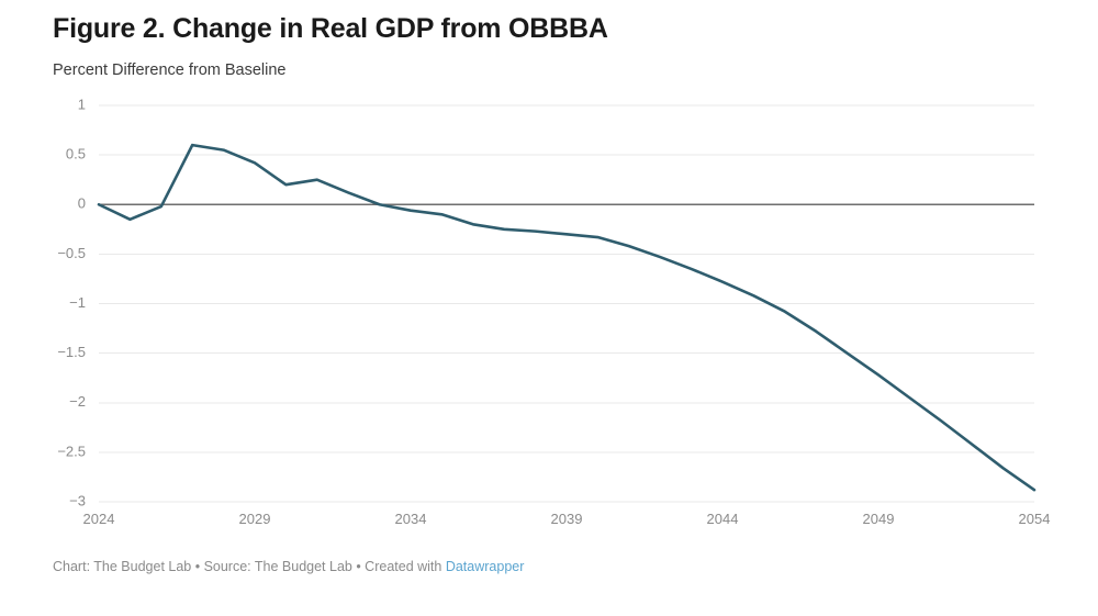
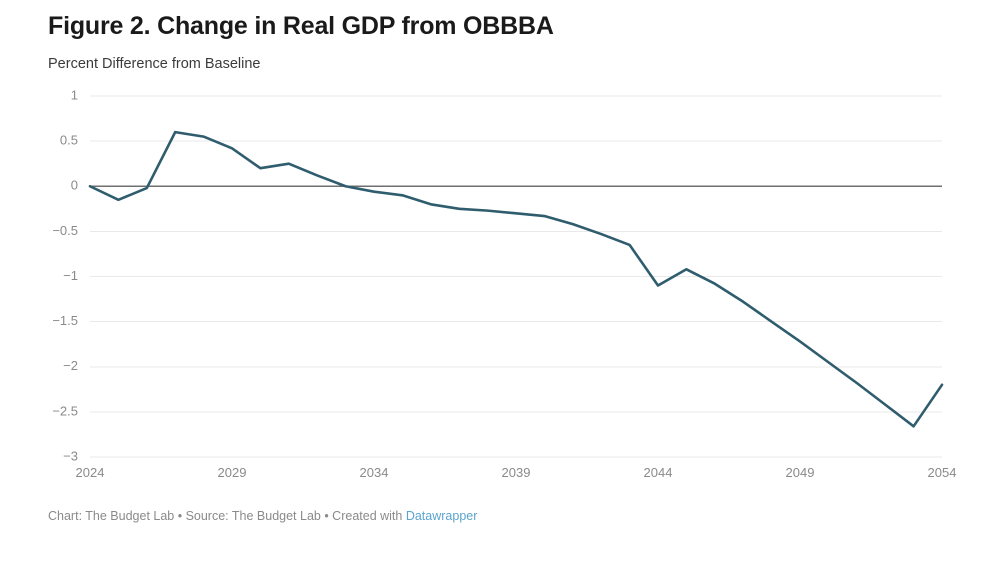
2044: -0.8 -> -1.1
2054: -2.9 -> -2.2
